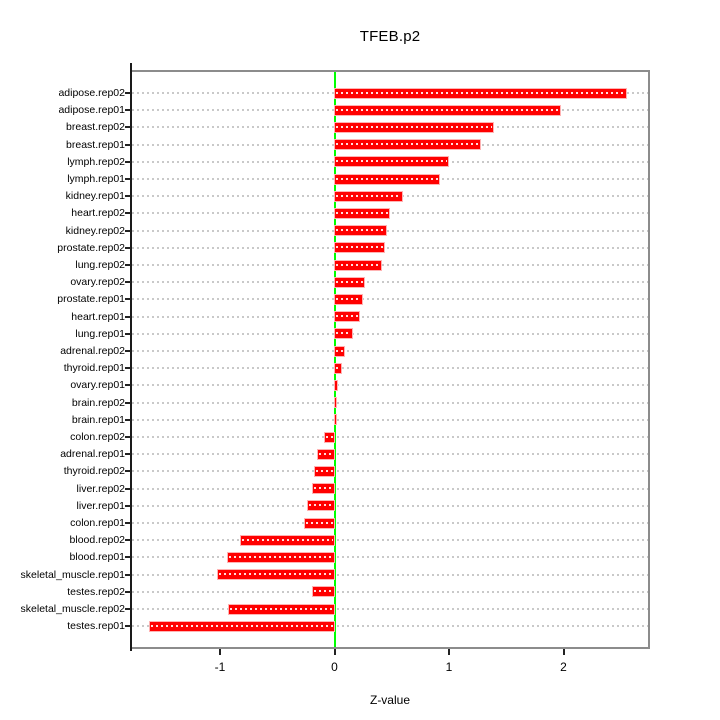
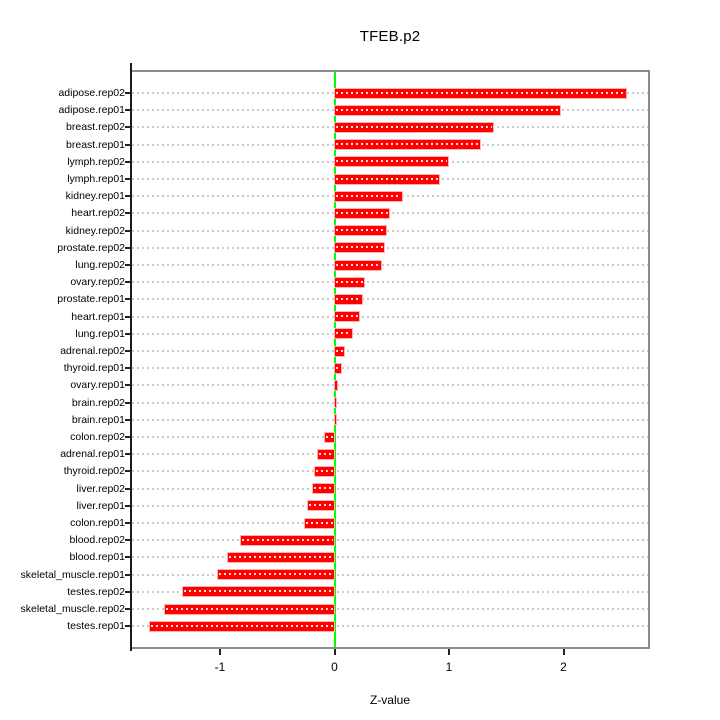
testes.rep02: -0.19 -> -1.32
skeletal_muscle.rep02: -0.92 -> -1.48
